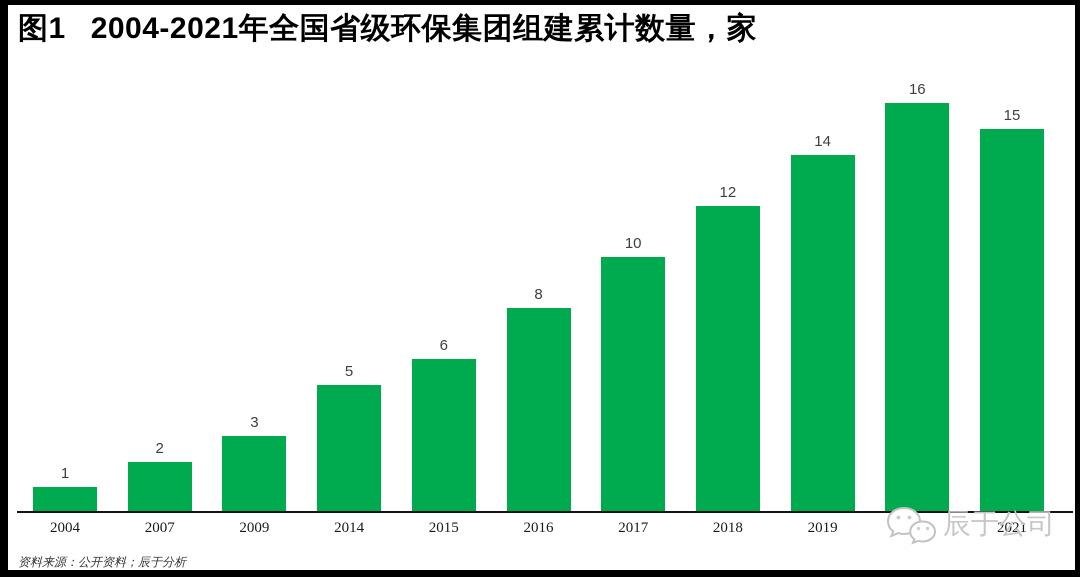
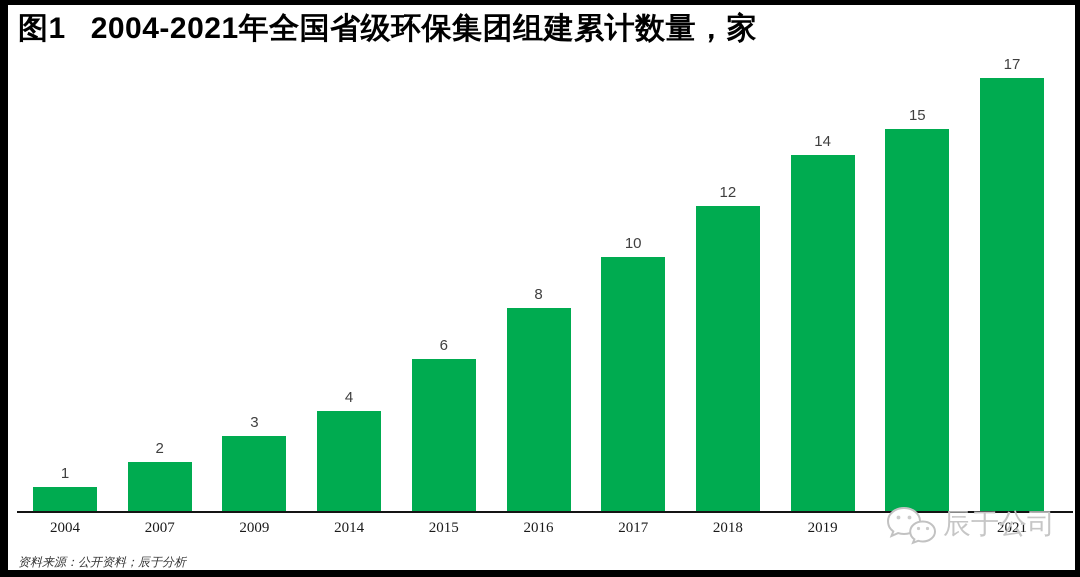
2014: 5 -> 4
2020: 16 -> 15
2021: 15 -> 17
